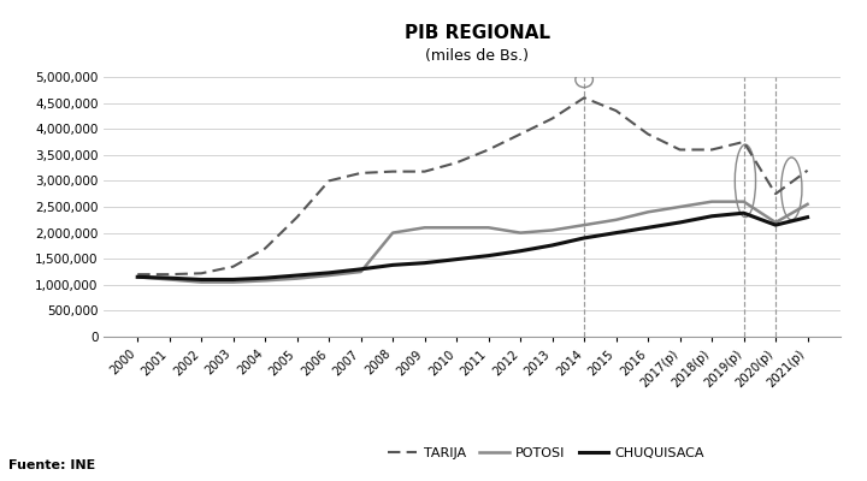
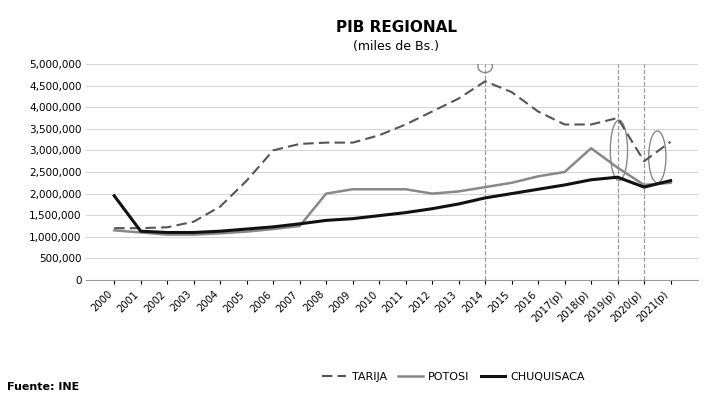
CHUQUISACA/2000: 1,150,000 -> 1,950,000
POTOSI/2018(p): 2,600,000 -> 3,050,000
POTOSI/2021(p): 2,550,000 -> 2,250,000
